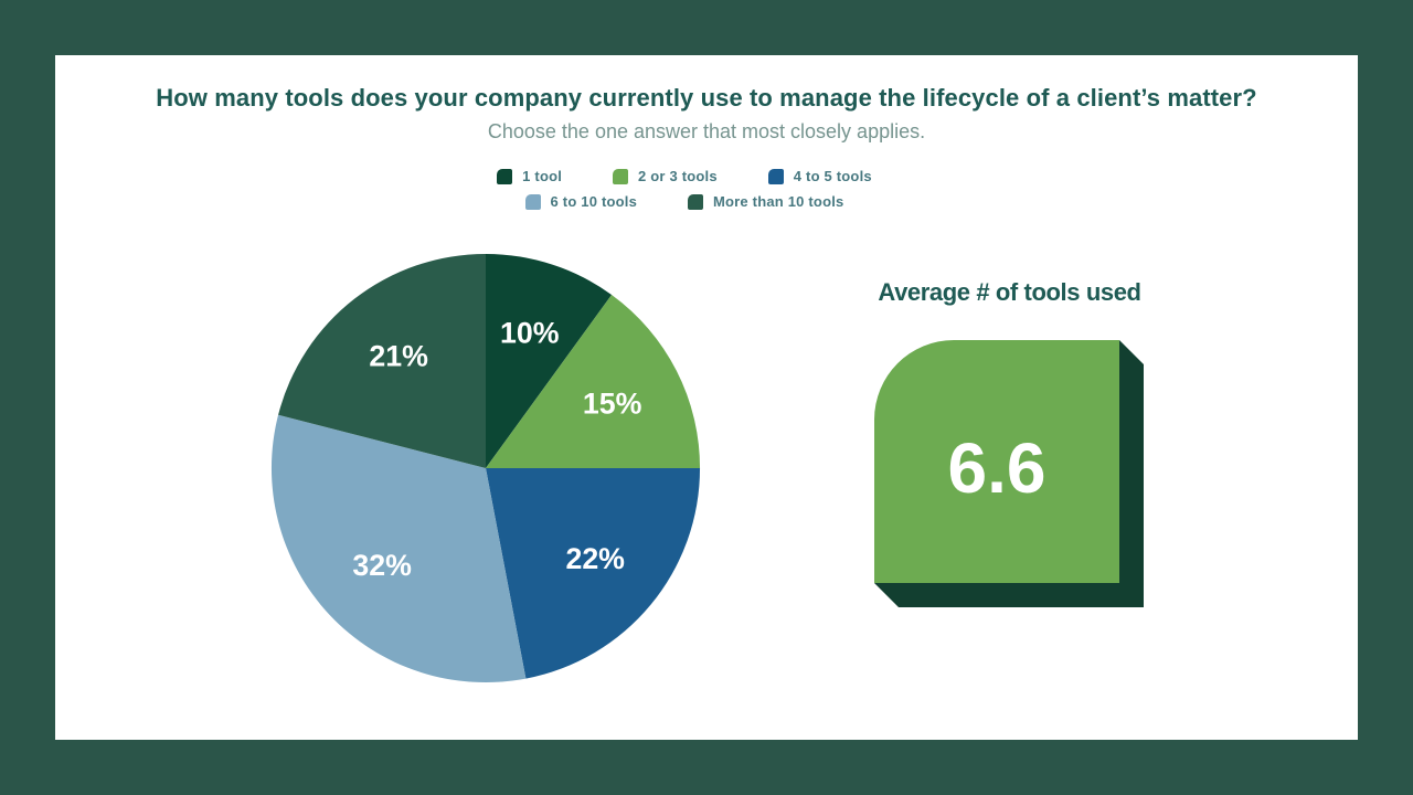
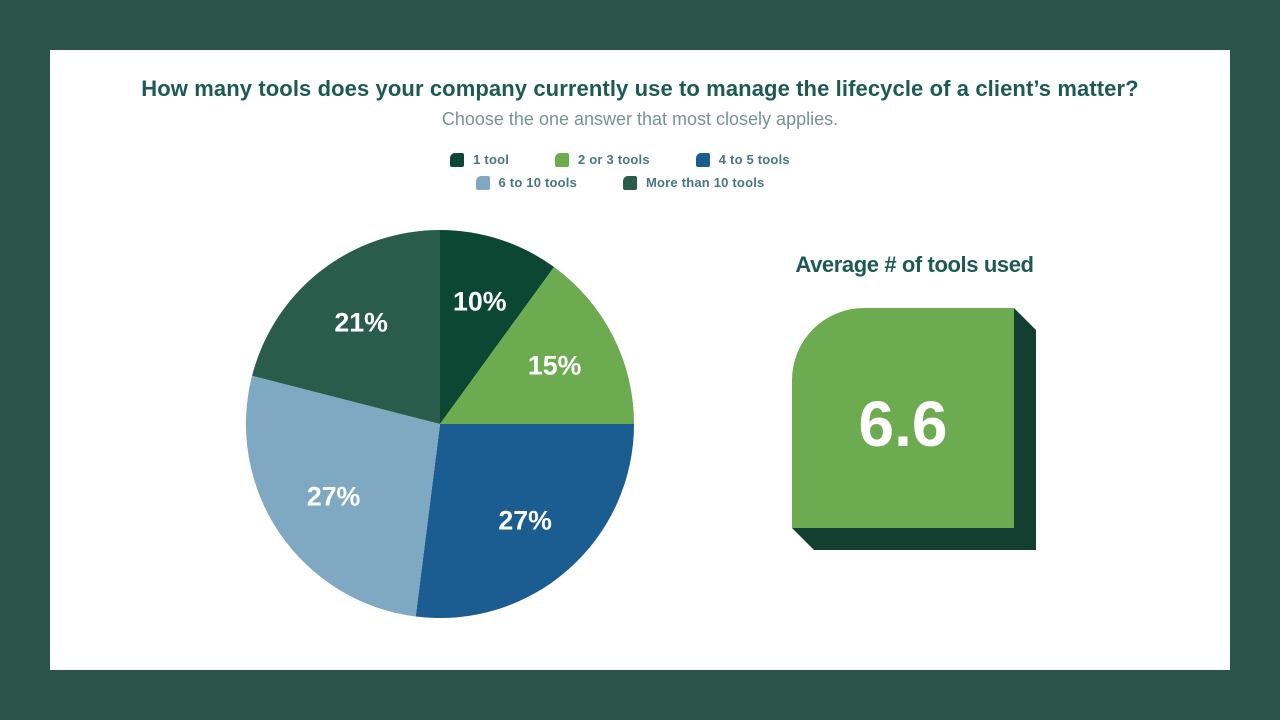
4 to 5 tools: 22% -> 27%
6 to 10 tools: 32% -> 27%
